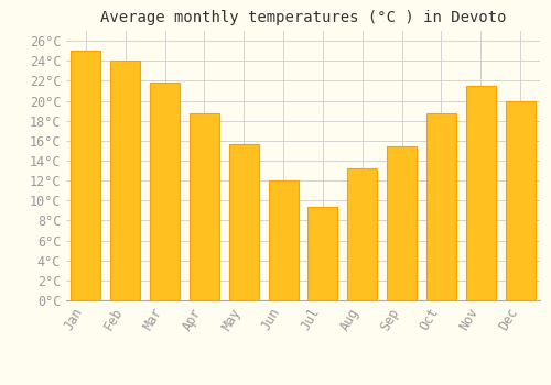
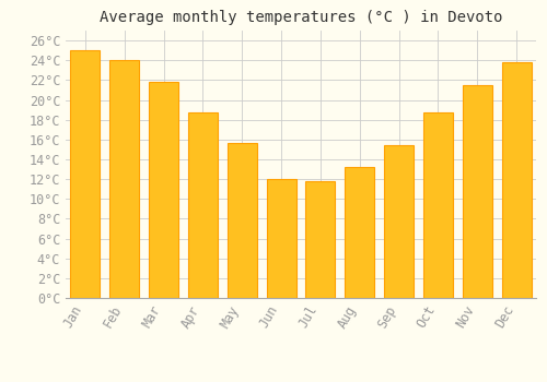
Jul: 9.4°C -> 11.8°C
Dec: 20.0°C -> 23.8°C
